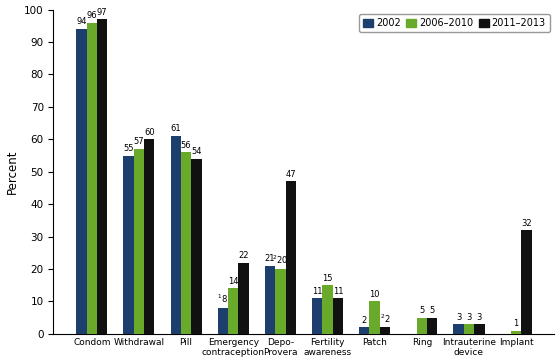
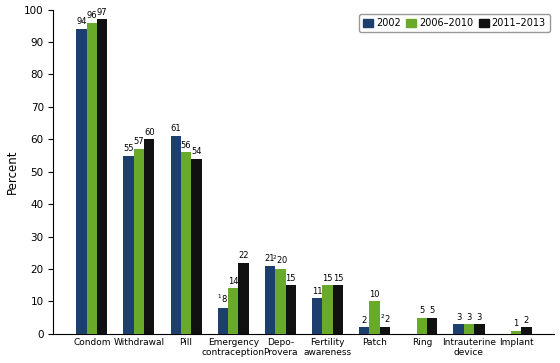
2011–2013/Depo- Provera: 47 -> 15
2011–2013/Fertility awareness: 11 -> 15
2011–2013/Implant: 32 -> 2
